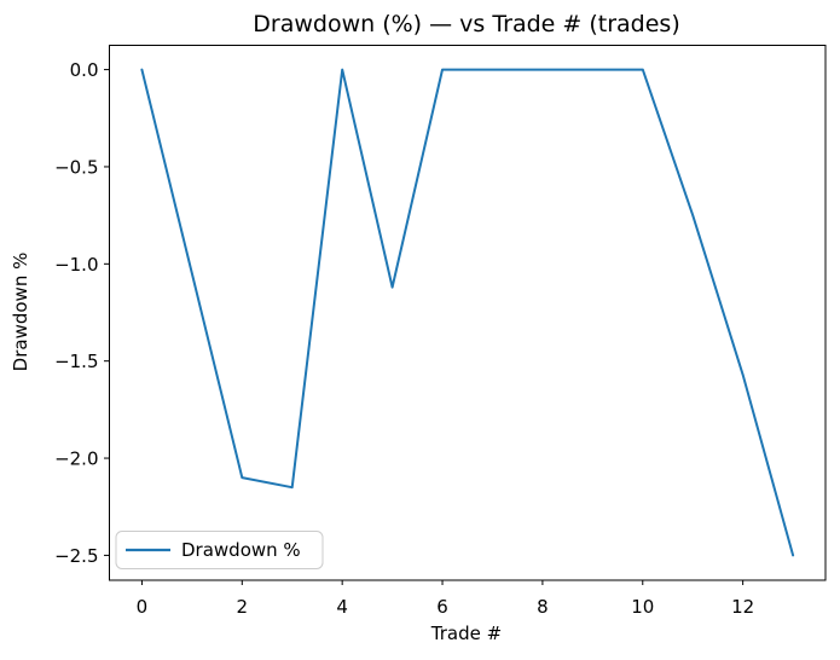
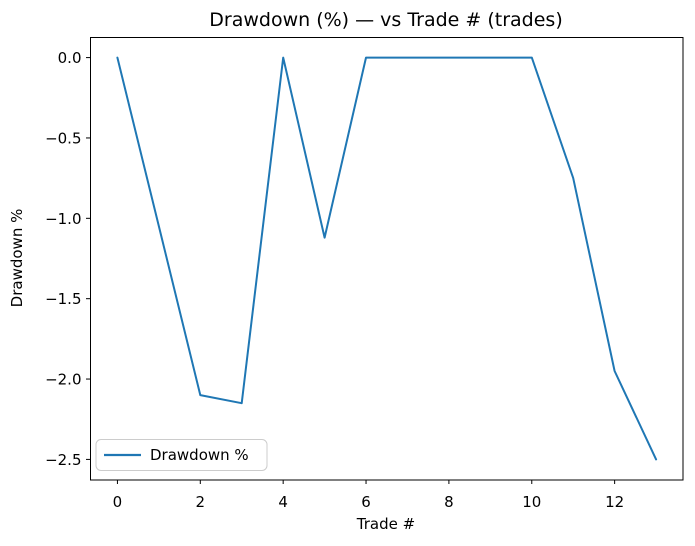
12: -1.57 -> -1.95
